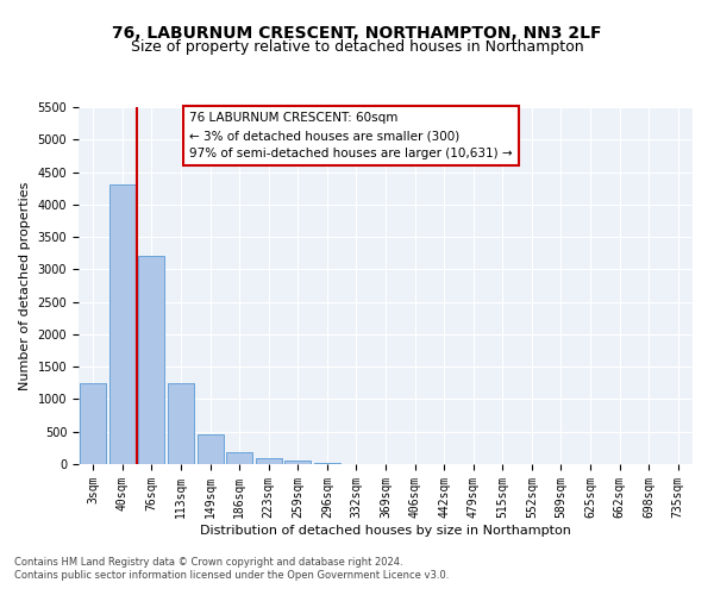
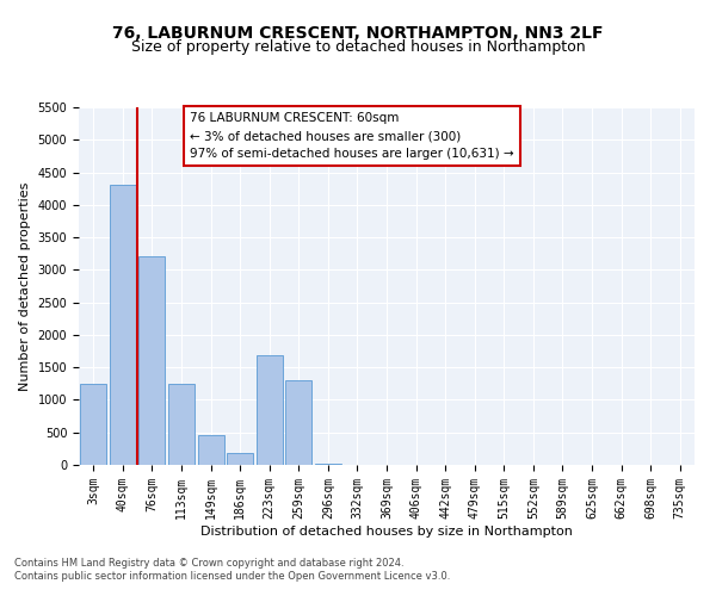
223sqm: 90 -> 1680
259sqm: 50 -> 1300
